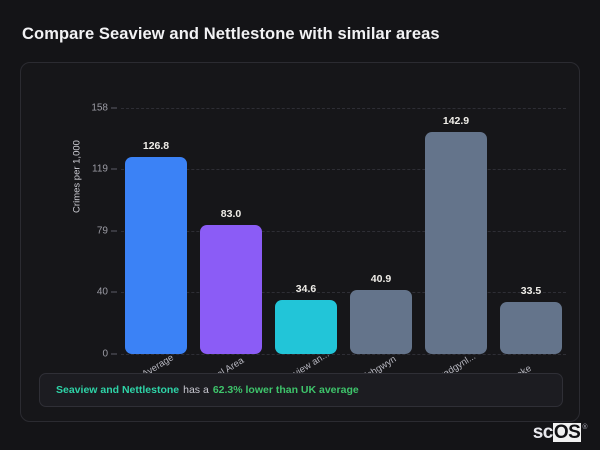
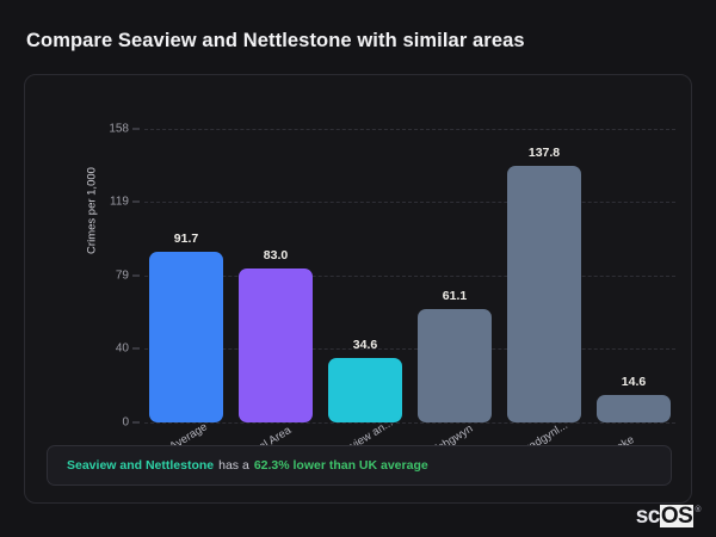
UK Average: 126.8 -> 91.7
Bwlchgwyn: 40.9 -> 61.1
Ystradgynl...: 142.9 -> 137.8
Brooke: 33.5 -> 14.6
